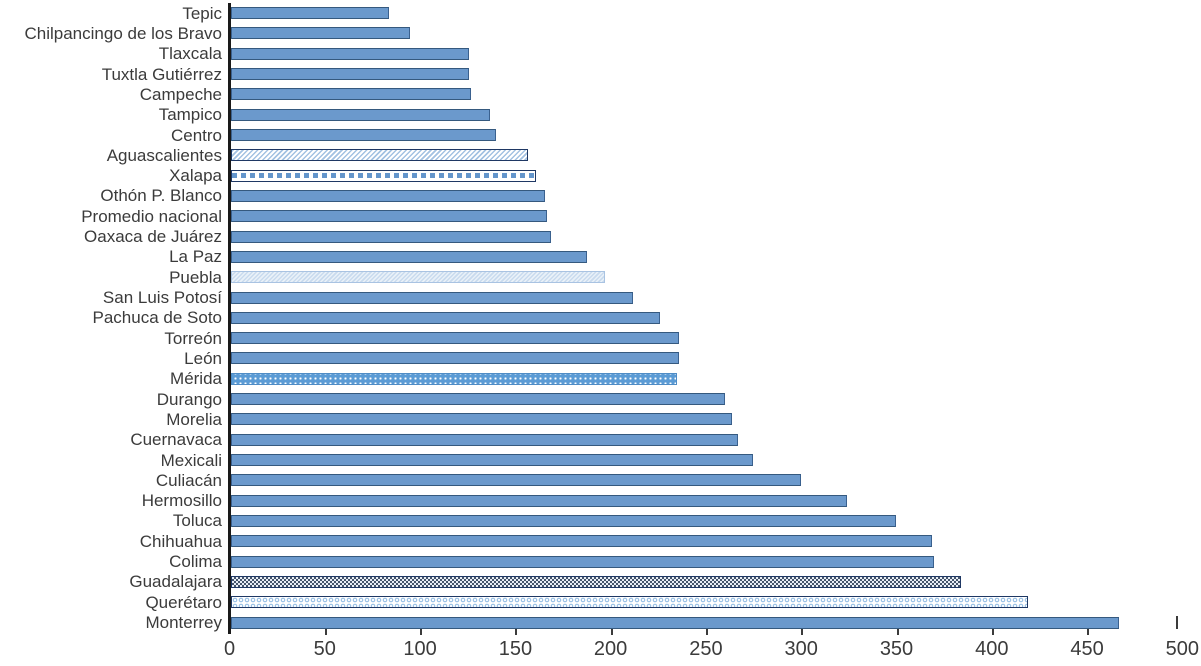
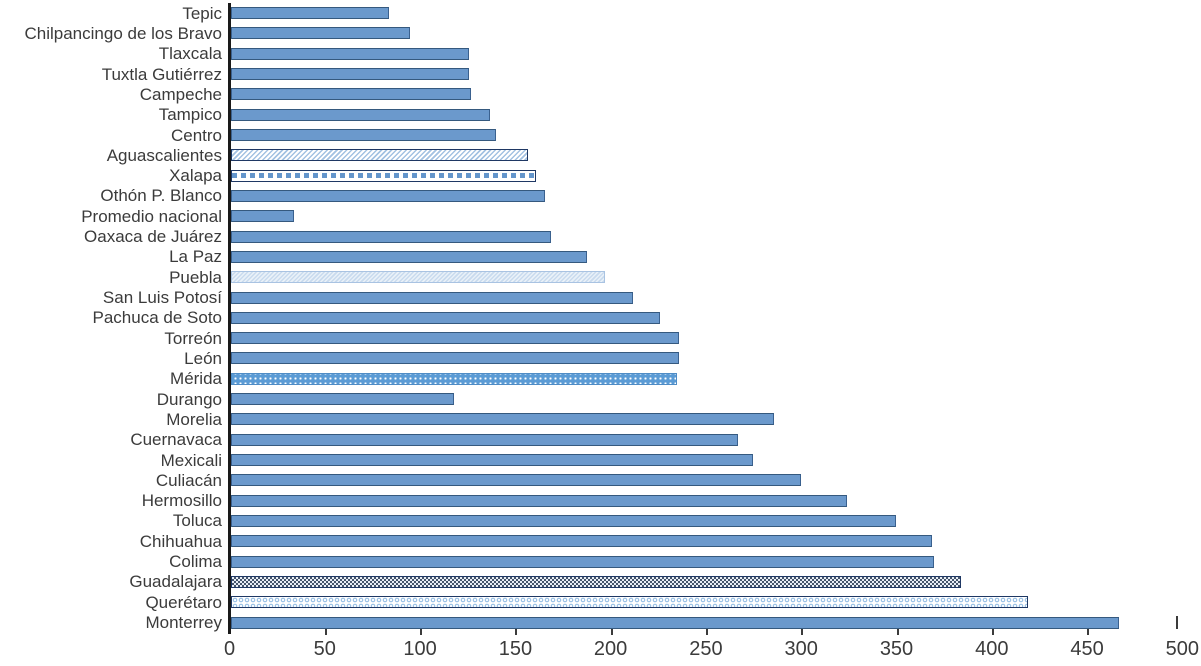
Promedio nacional: 166 -> 33
Durango: 259 -> 117
Morelia: 263 -> 285
